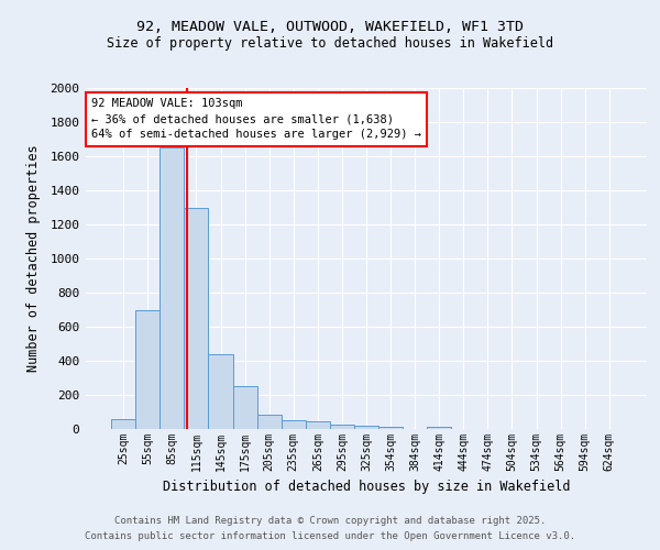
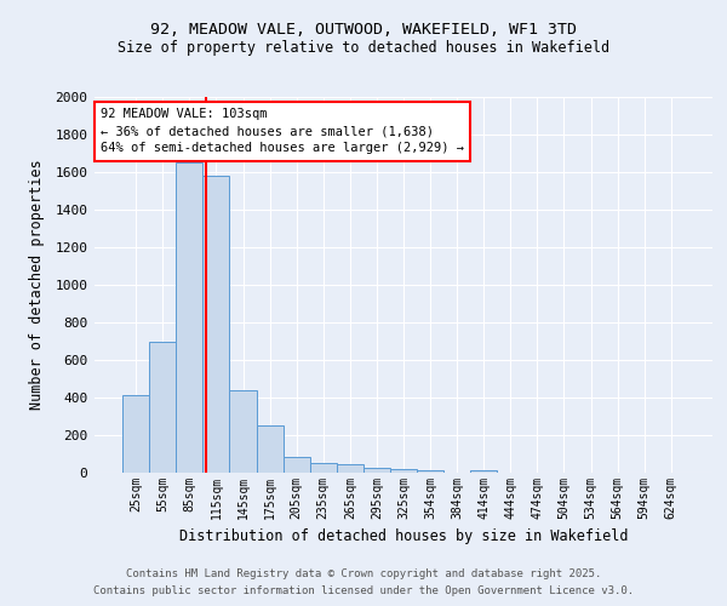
25sqm: 60 -> 410
115sqm: 1300 -> 1580
